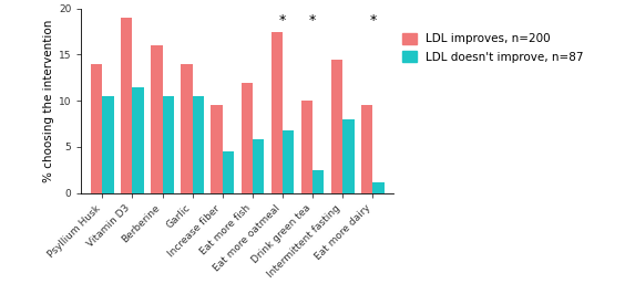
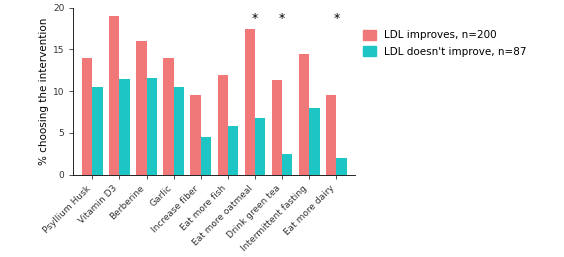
LDL doesn't improve, n=87/Berberine: 10.5 -> 11.6
LDL improves, n=200/Drink green tea: 10.0 -> 11.4
LDL doesn't improve, n=87/Eat more dairy: 1.2 -> 2.0
